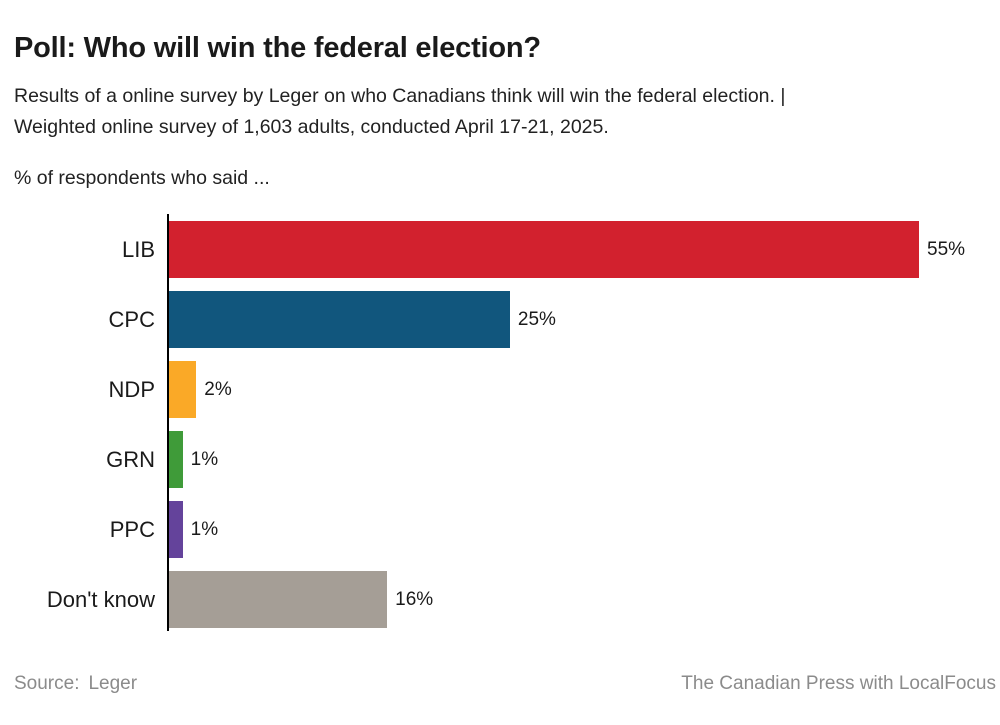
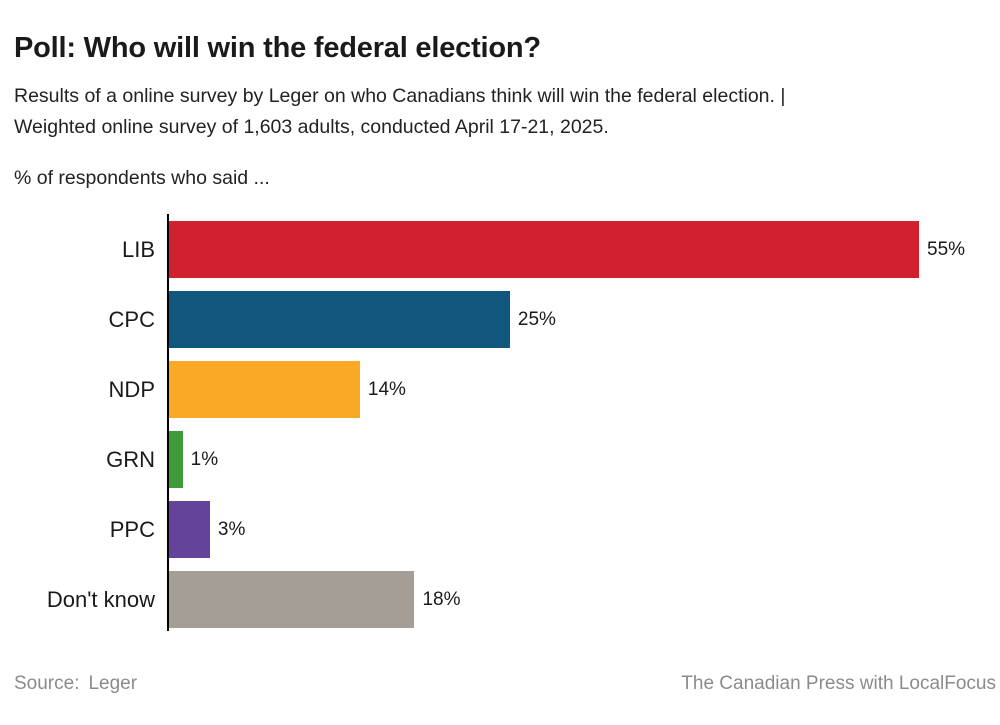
NDP: 2% -> 14%
PPC: 1% -> 3%
Don't know: 16% -> 18%
